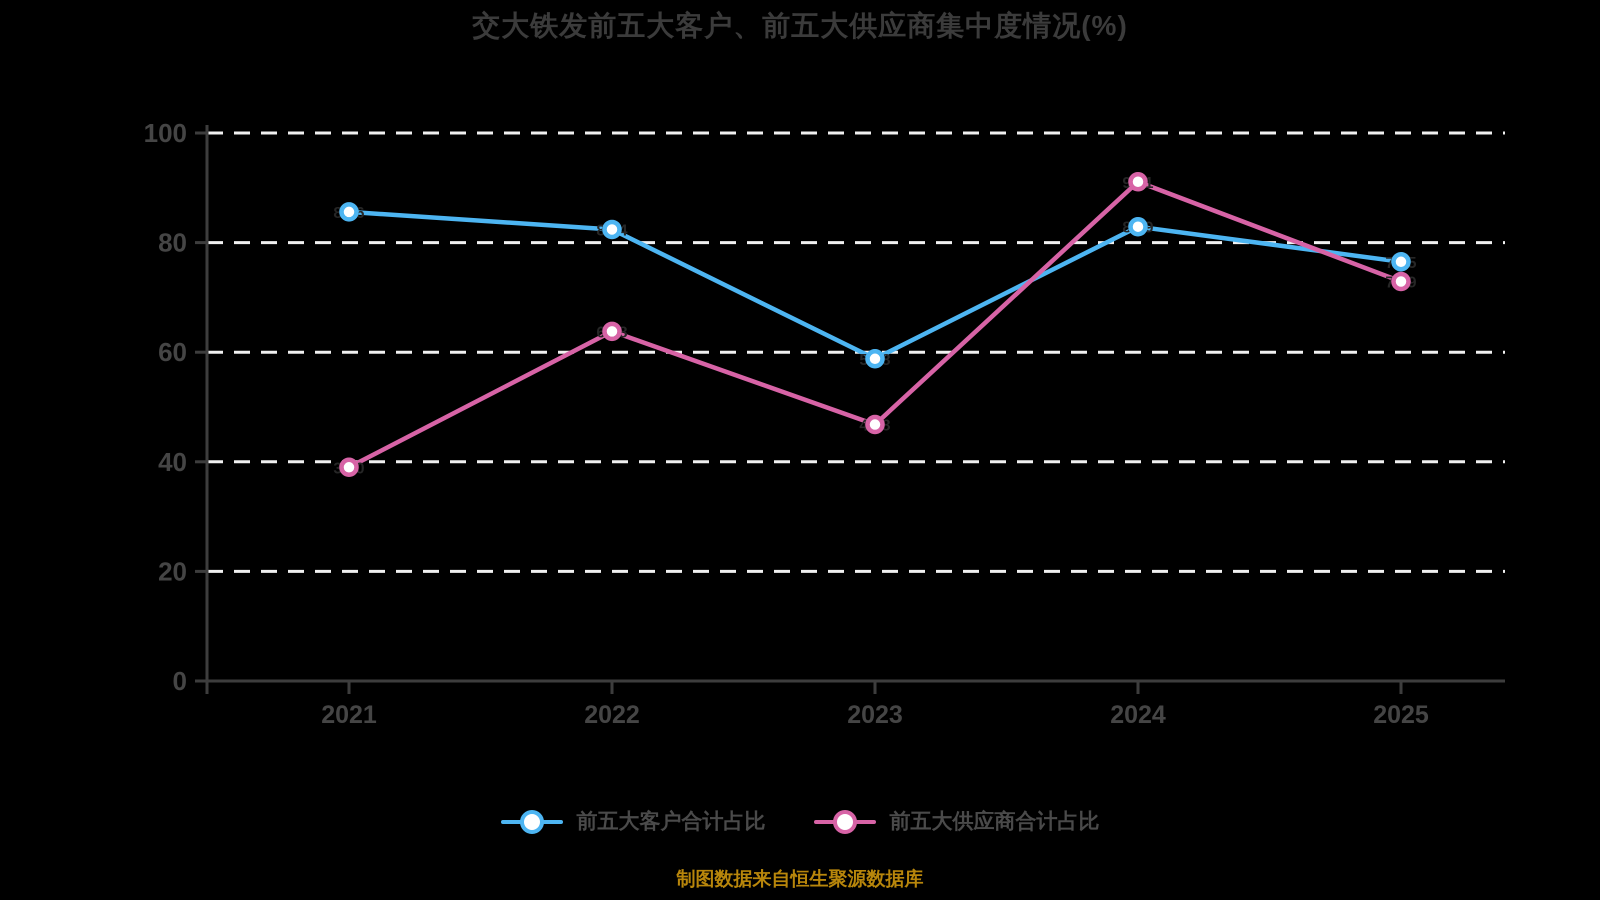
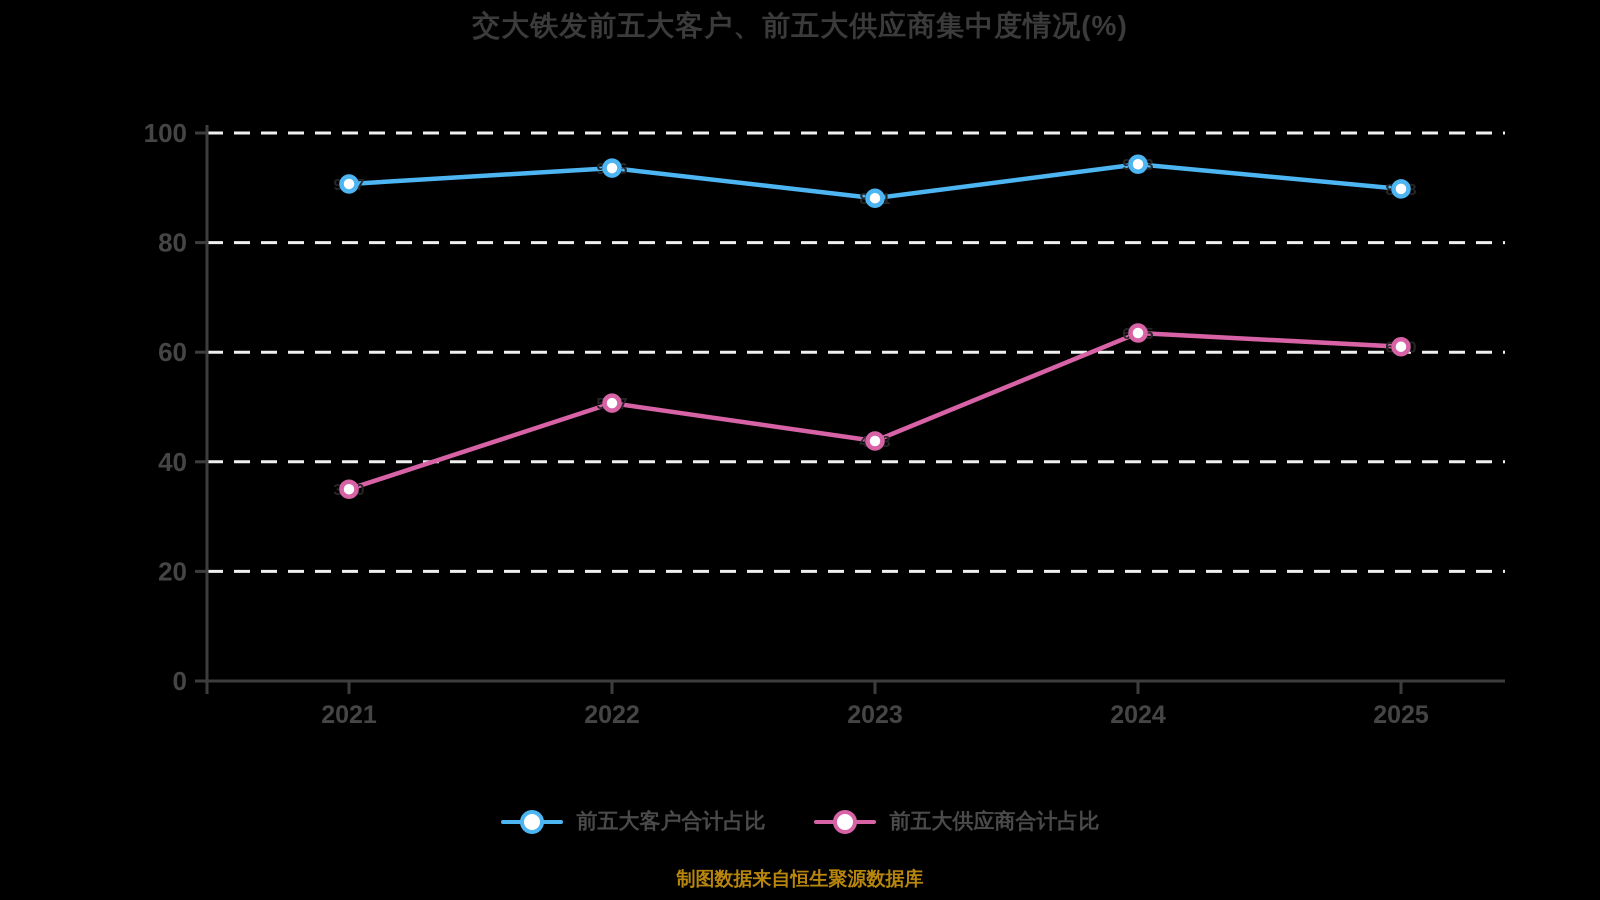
前五大客户合计占比/2021: 85.6 -> 90.7
前五大供应商合计占比/2021: 39.0 -> 35.0
前五大客户合计占比/2022: 82.4 -> 93.6
前五大供应商合计占比/2022: 63.8 -> 50.7
前五大客户合计占比/2023: 58.8 -> 88.1
前五大供应商合计占比/2023: 46.8 -> 43.8
前五大客户合计占比/2024: 82.9 -> 94.3
前五大供应商合计占比/2024: 91.1 -> 63.5
前五大客户合计占比/2025: 76.5 -> 89.8
前五大供应商合计占比/2025: 72.9 -> 61.0
